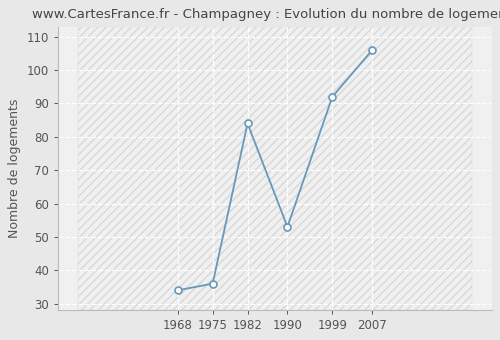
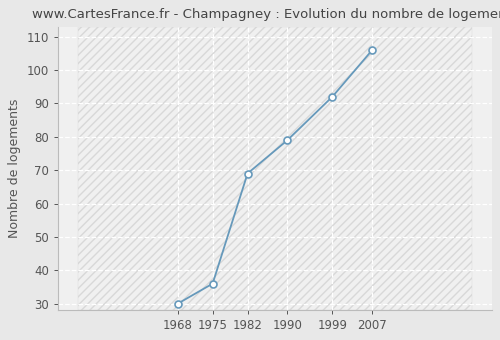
1968: 34 -> 30
1982: 84 -> 69
1990: 53 -> 79
